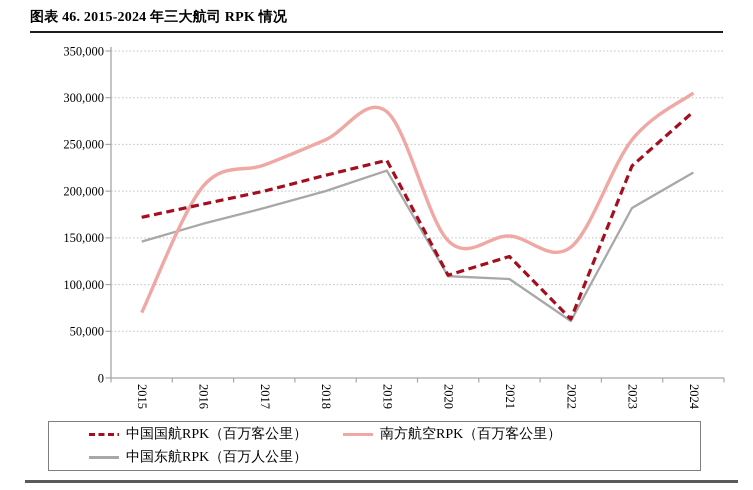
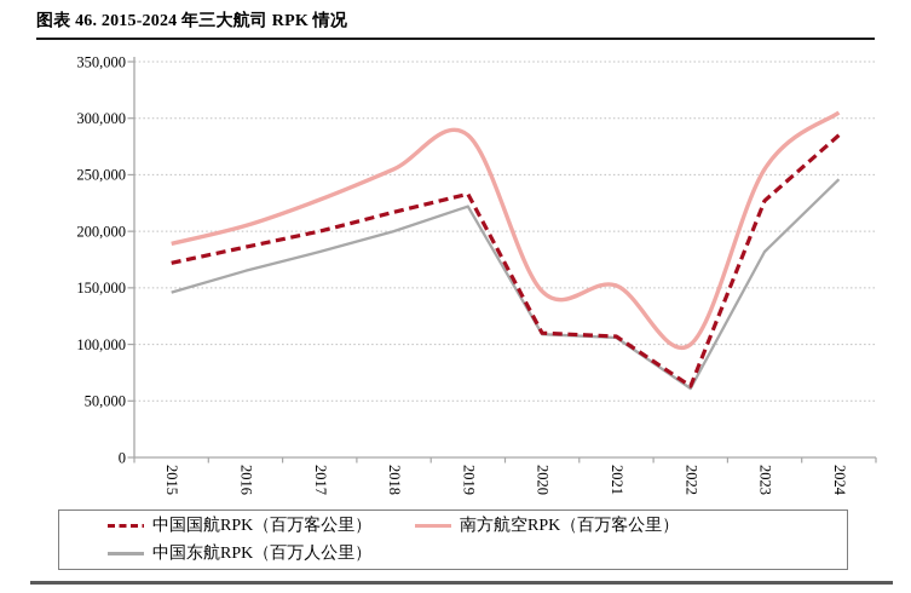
南方航空RPK（百万客公里）/2015: 70000 -> 190000
中国国航RPK（百万客公里）/2021: 130000 -> 110000
南方航空RPK（百万客公里）/2022: 140000 -> 100000
中国东航RPK（百万人公里）/2024: 220000 -> 250000
